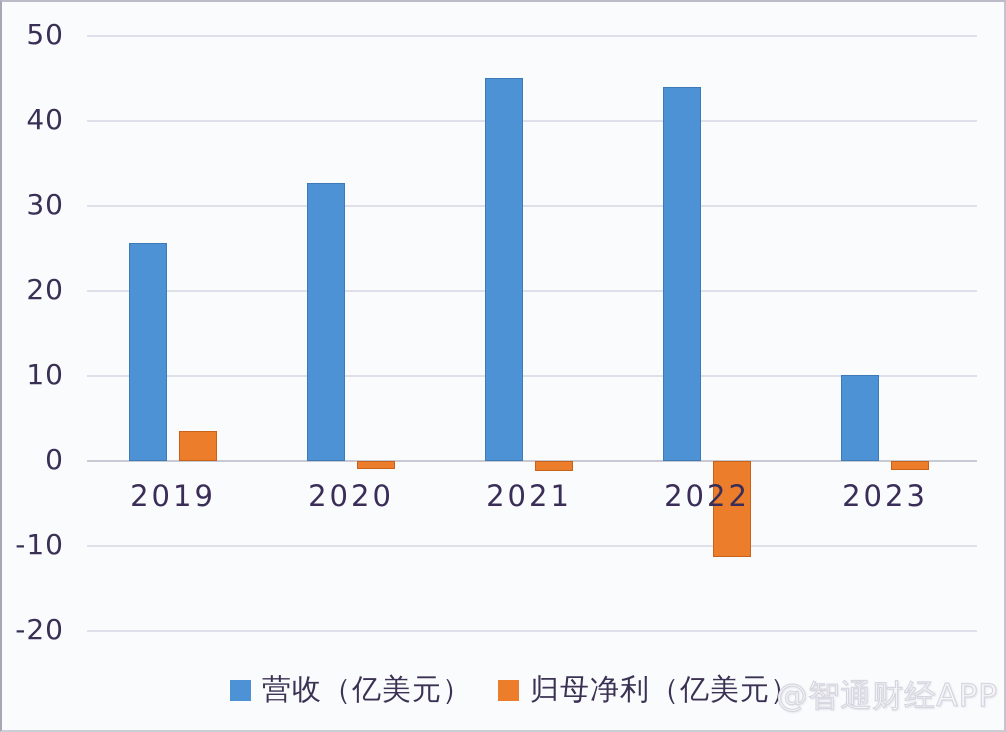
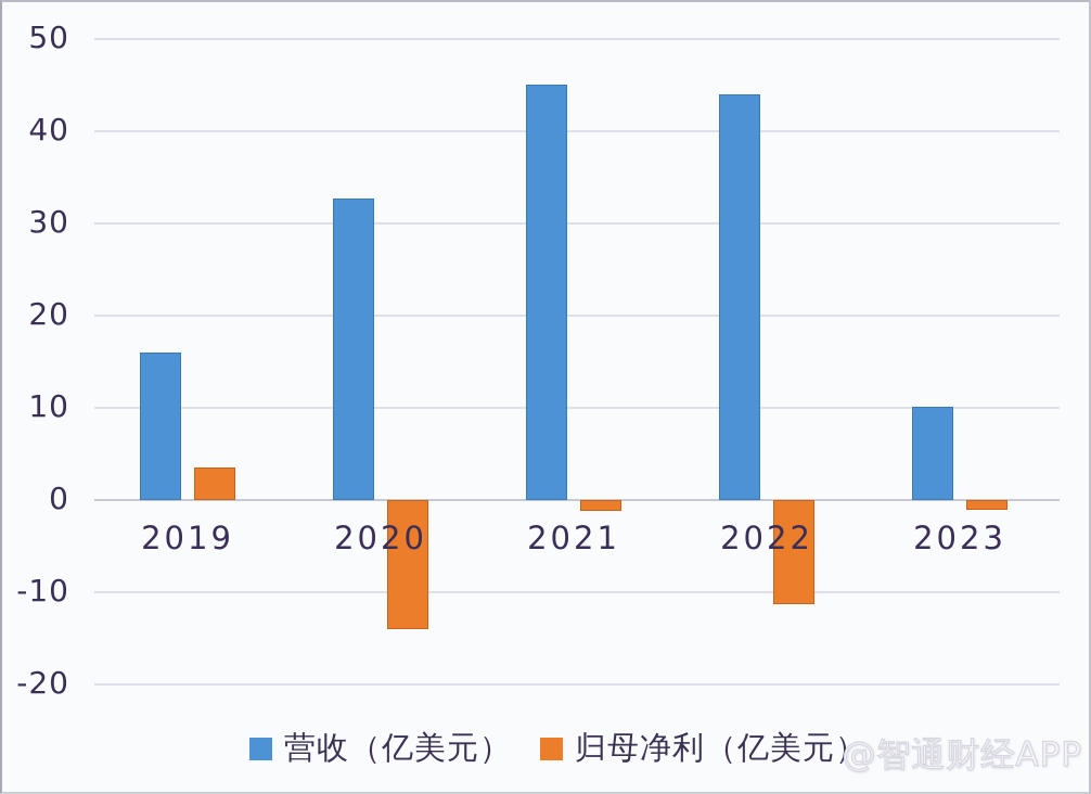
营收（亿美元）/2019: 26 -> 16
归母净利（亿美元）/2020: -1 -> -14
